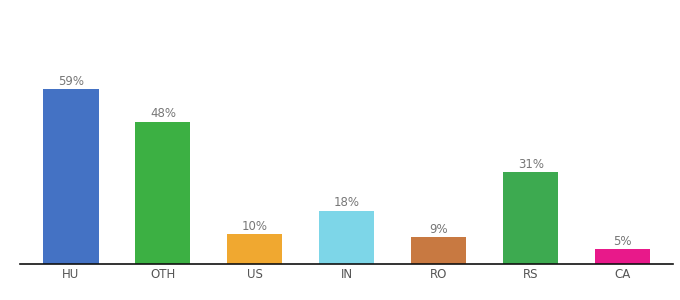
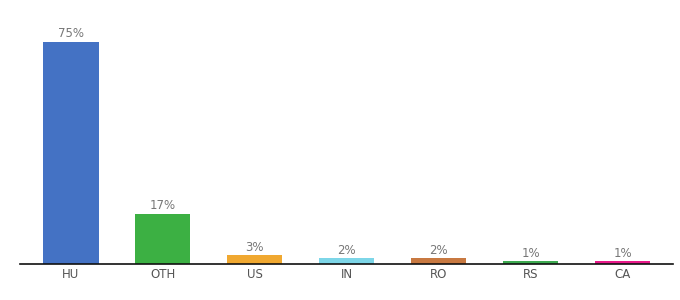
HU: 59% -> 75%
OTH: 48% -> 17%
US: 10% -> 3%
IN: 18% -> 2%
RO: 9% -> 2%
RS: 31% -> 1%
CA: 5% -> 1%
